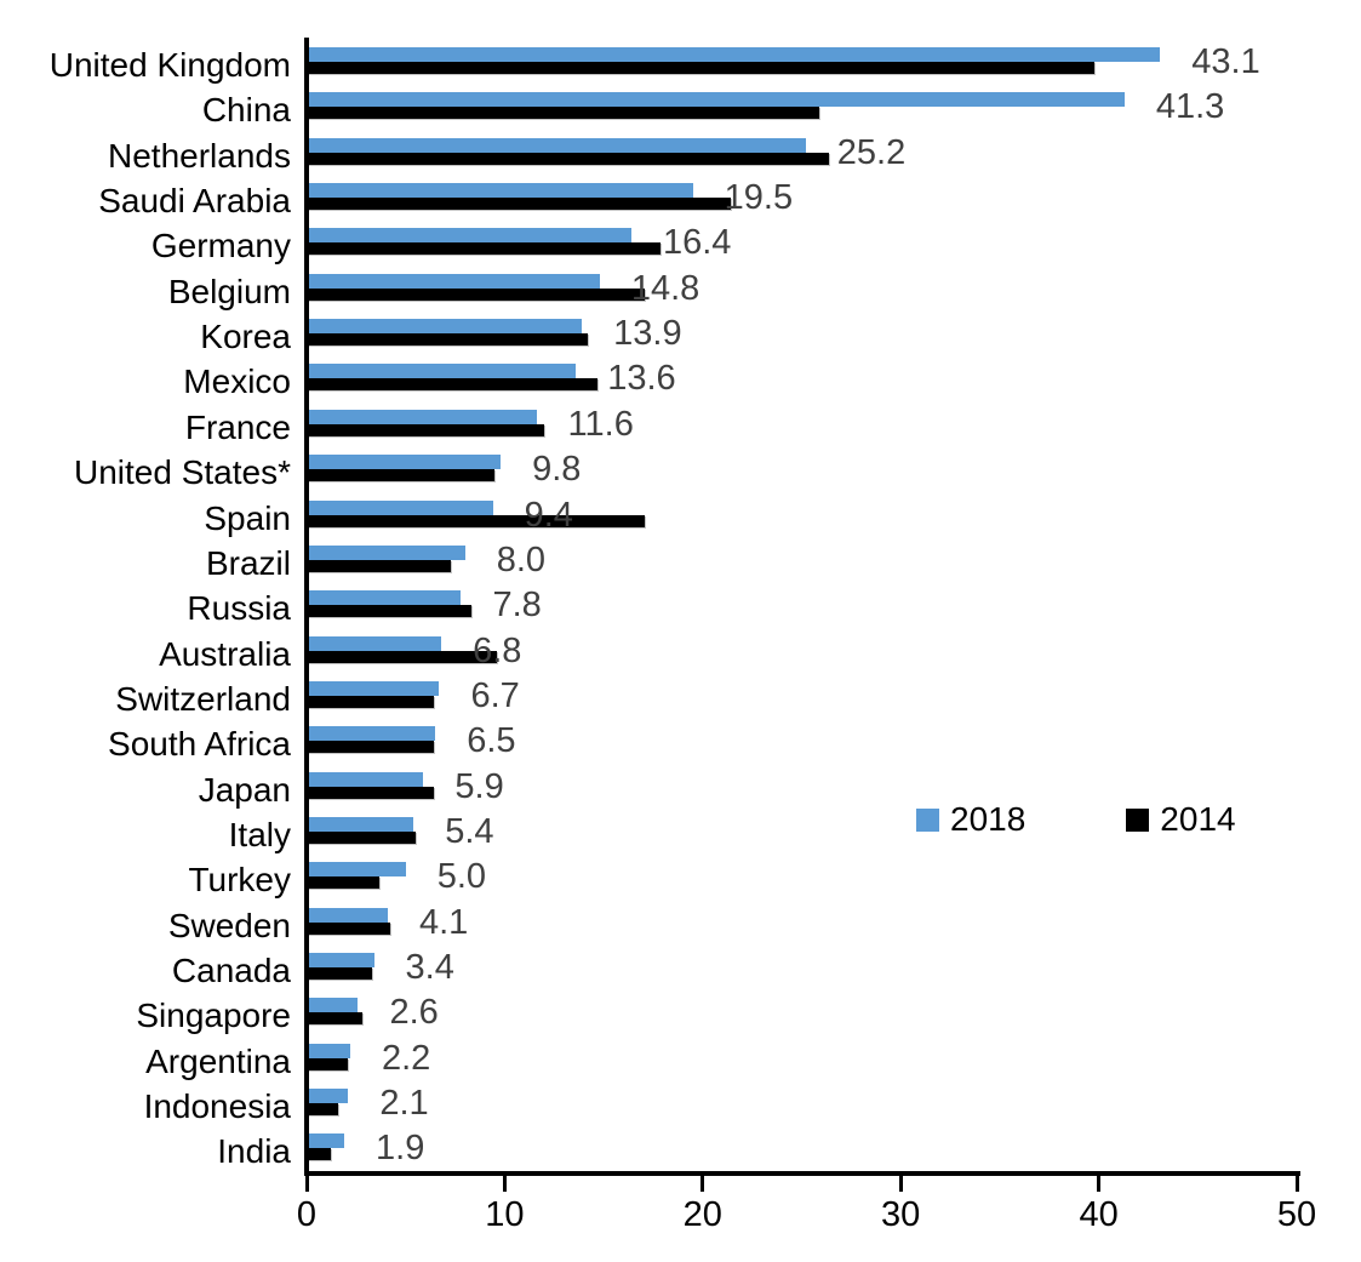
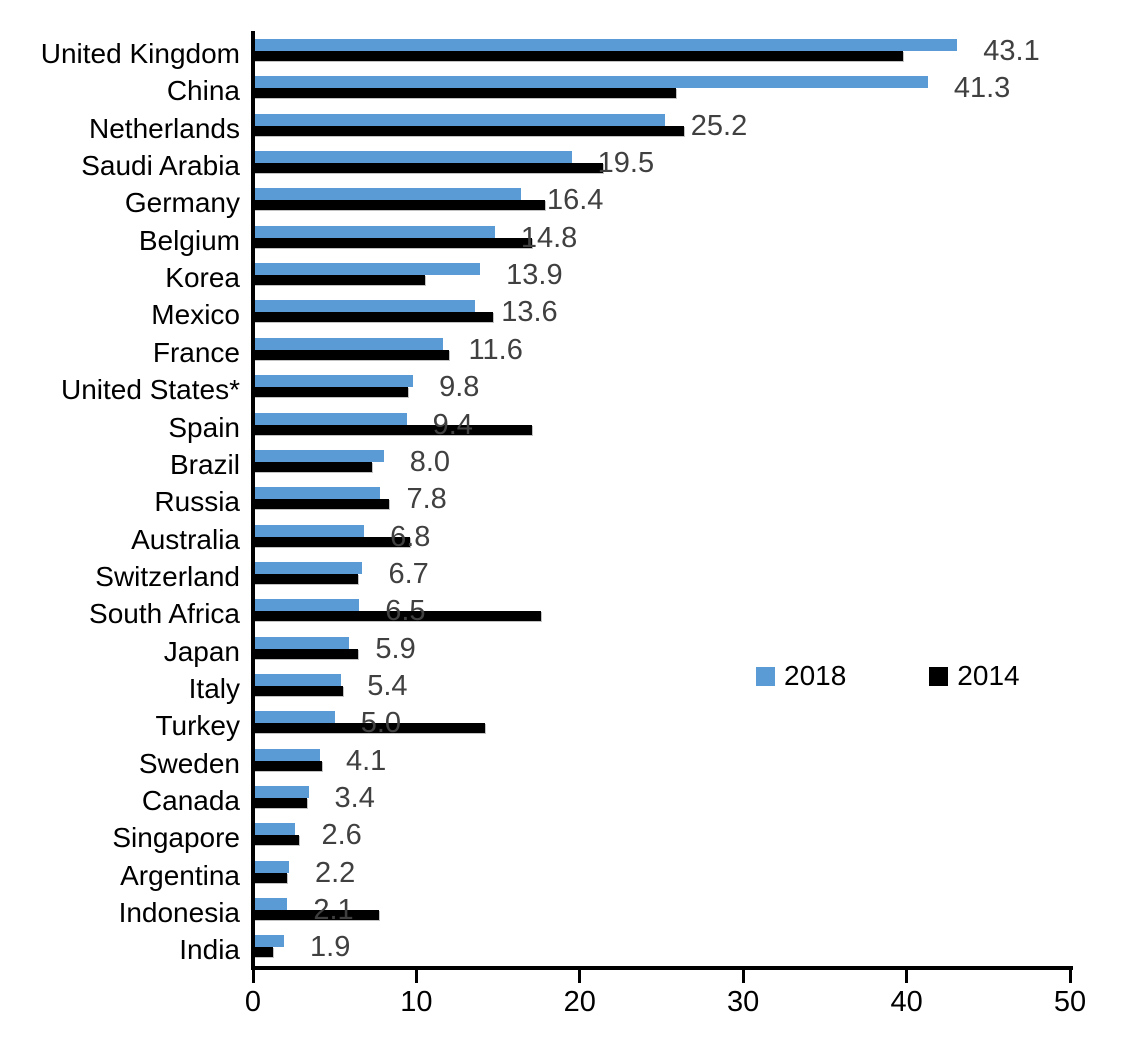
2014/Korea: 14.2 -> 10.5
2014/South Africa: 6.4 -> 17.6
2014/Turkey: 3.7 -> 14.2
2014/Indonesia: 1.6 -> 7.7
